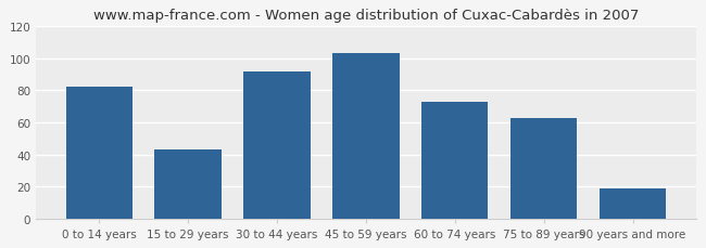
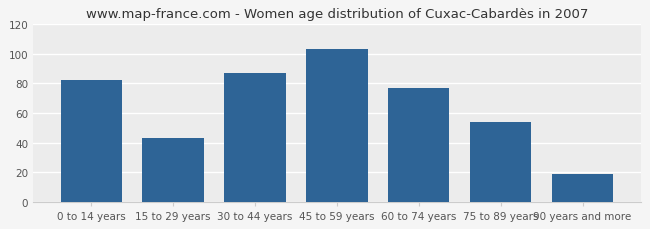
30 to 44 years: 92 -> 87
60 to 74 years: 73 -> 77
75 to 89 years: 63 -> 54
